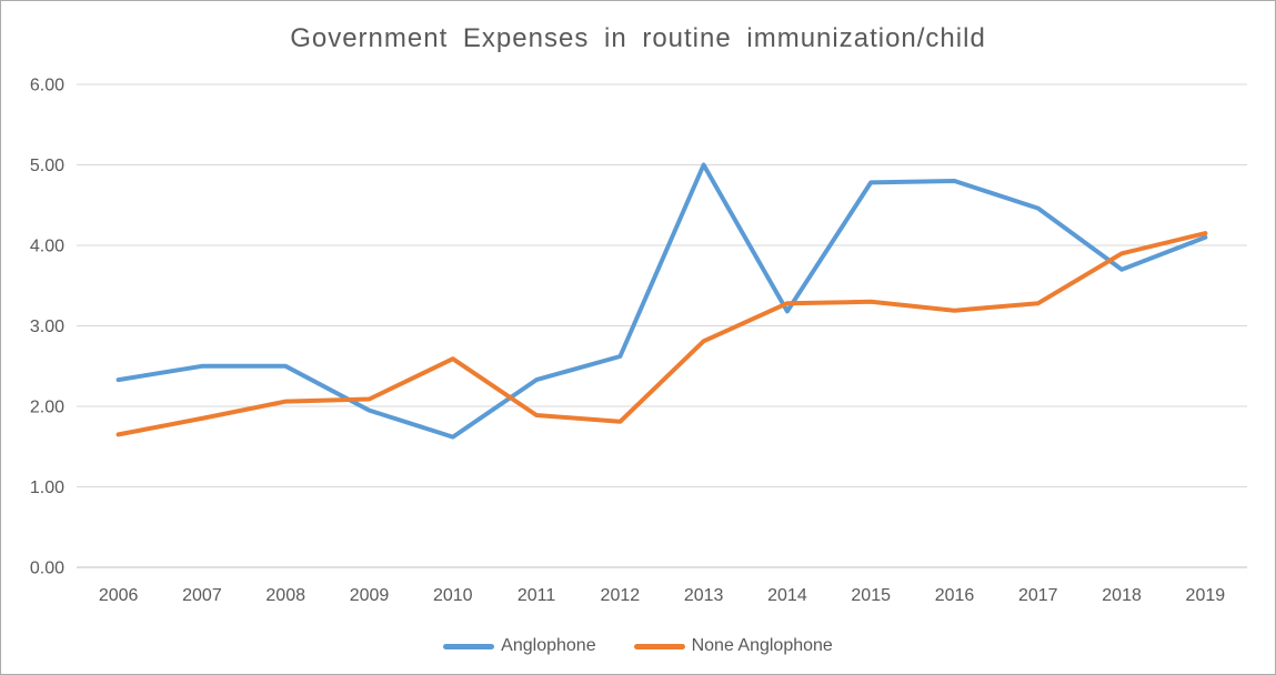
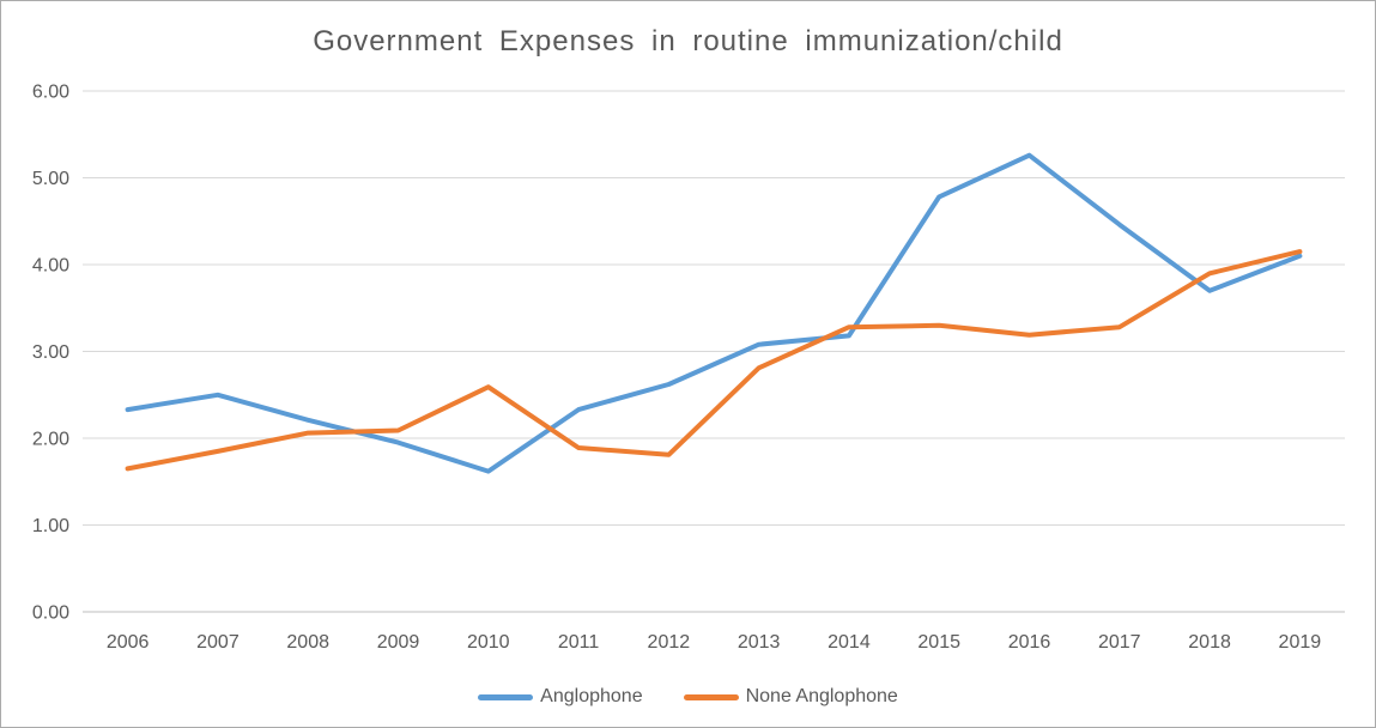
Anglophone/2008: 2.5 -> 2.2
Anglophone/2013: 5.0 -> 3.1
Anglophone/2016: 4.8 -> 5.3
